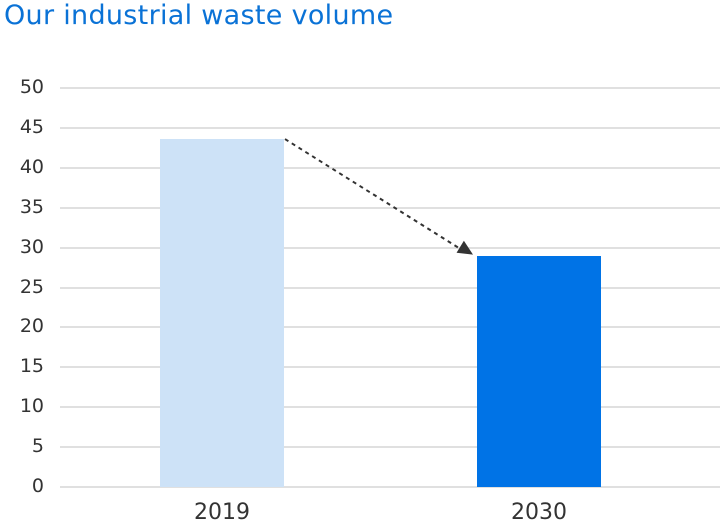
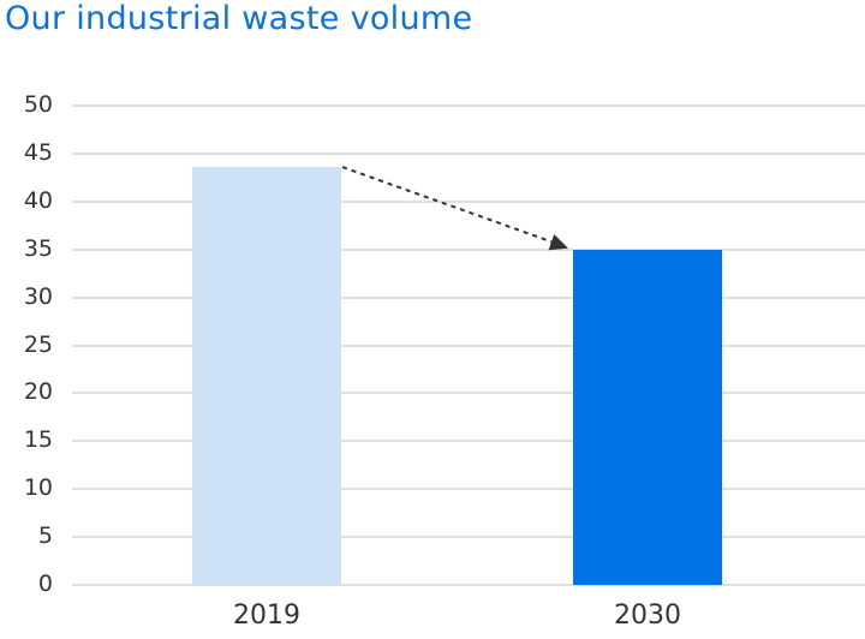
2030: 29 -> 35
